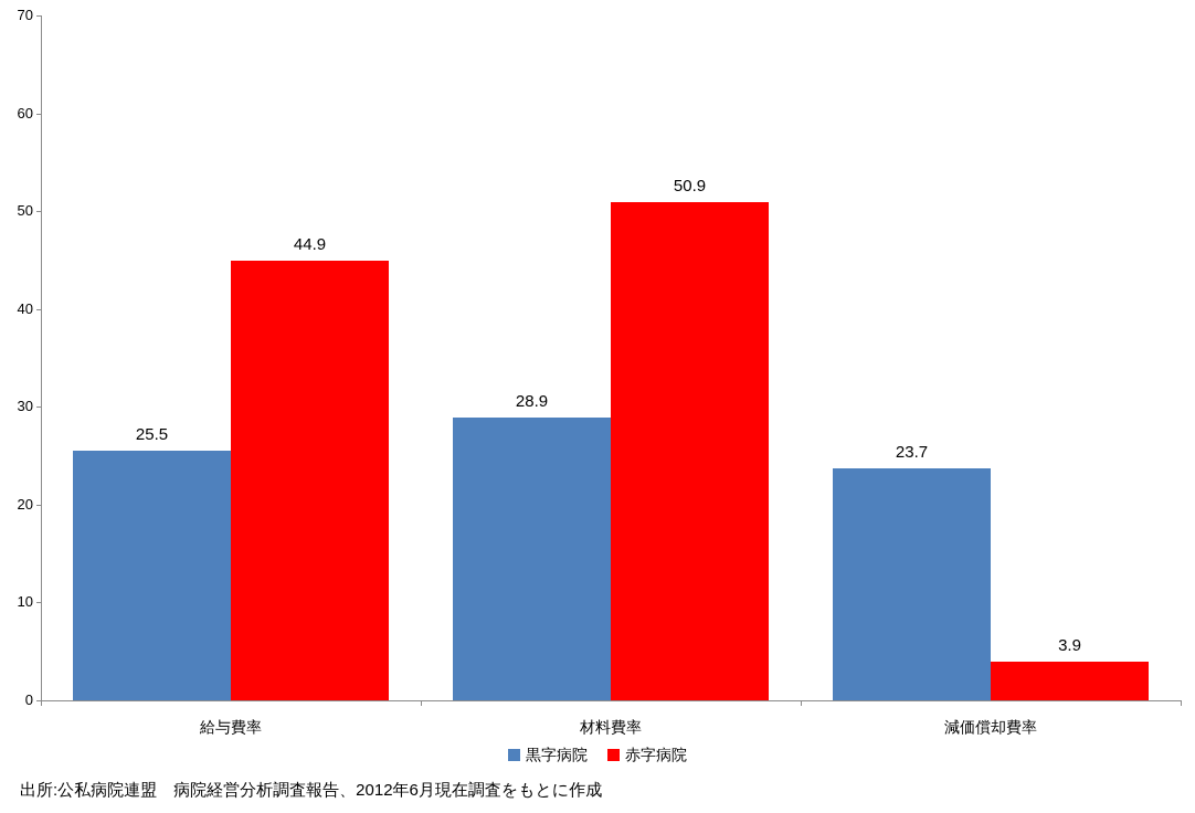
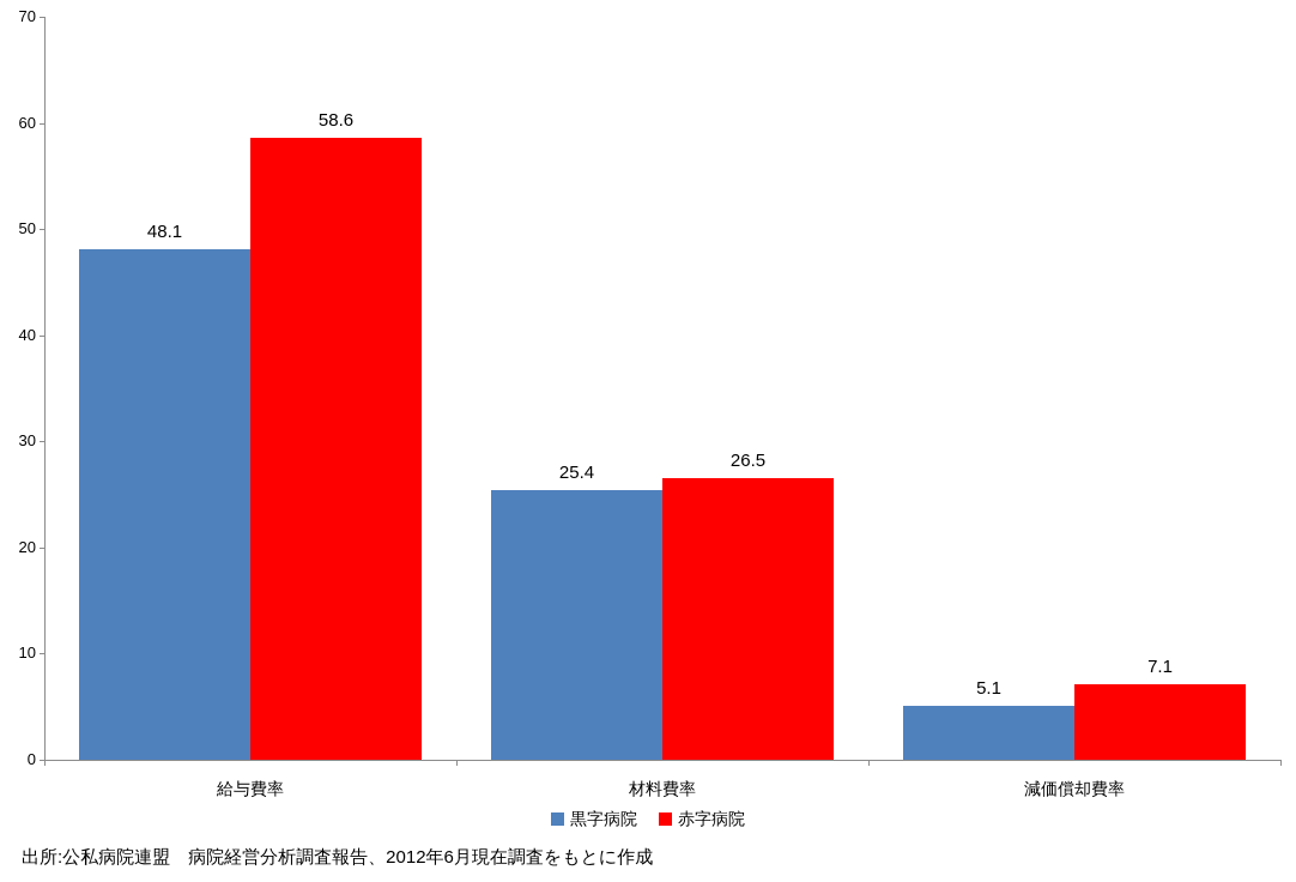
黒字病院/給与費率: 25.5 -> 48.1
赤字病院/給与費率: 44.9 -> 58.6
黒字病院/材料費率: 28.9 -> 25.4
赤字病院/材料費率: 50.9 -> 26.5
黒字病院/減価償却費率: 23.7 -> 5.1
赤字病院/減価償却費率: 3.9 -> 7.1
